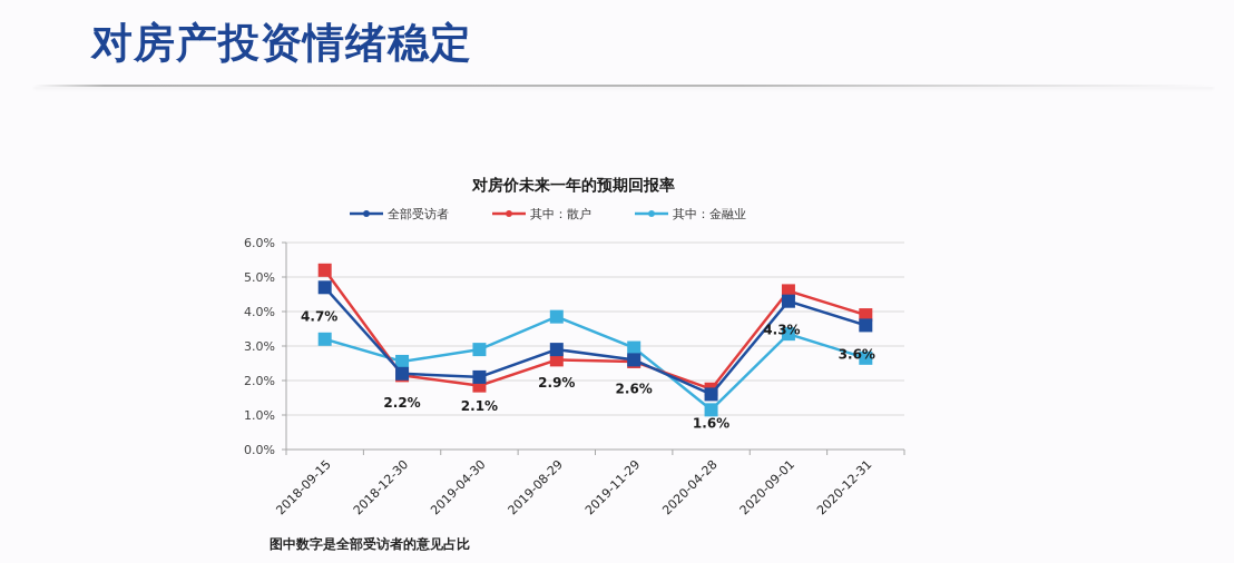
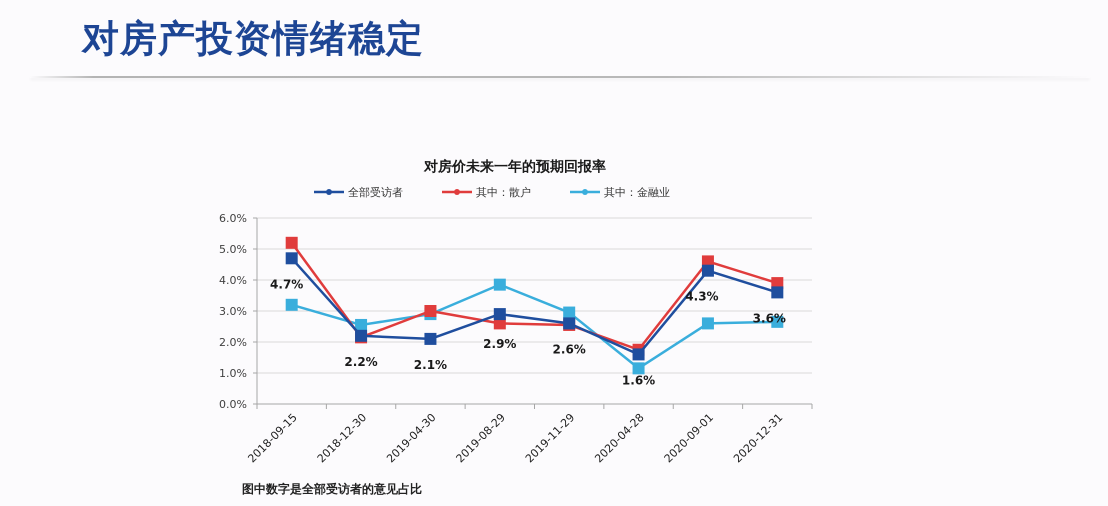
其中：散户/2019-04-30: 1.9% -> 3.0%
其中：金融业/2020-09-01: 3.4% -> 2.6%
